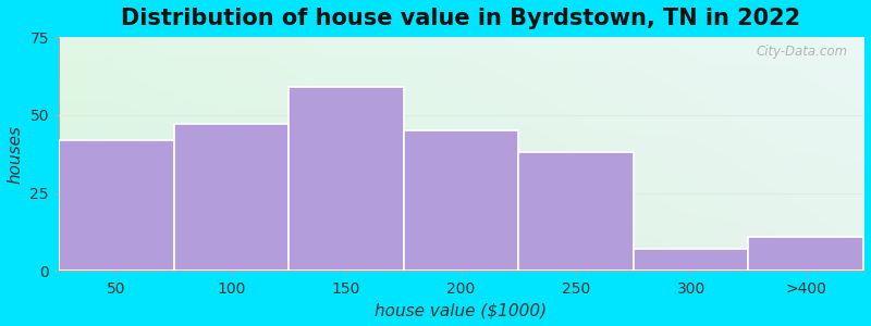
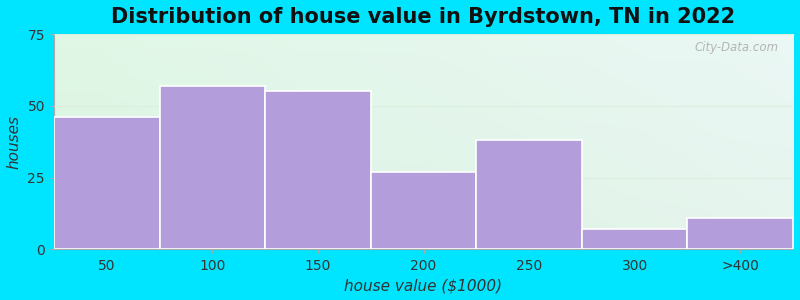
50: 42 -> 46
100: 47 -> 57
150: 59 -> 55
200: 45 -> 27
